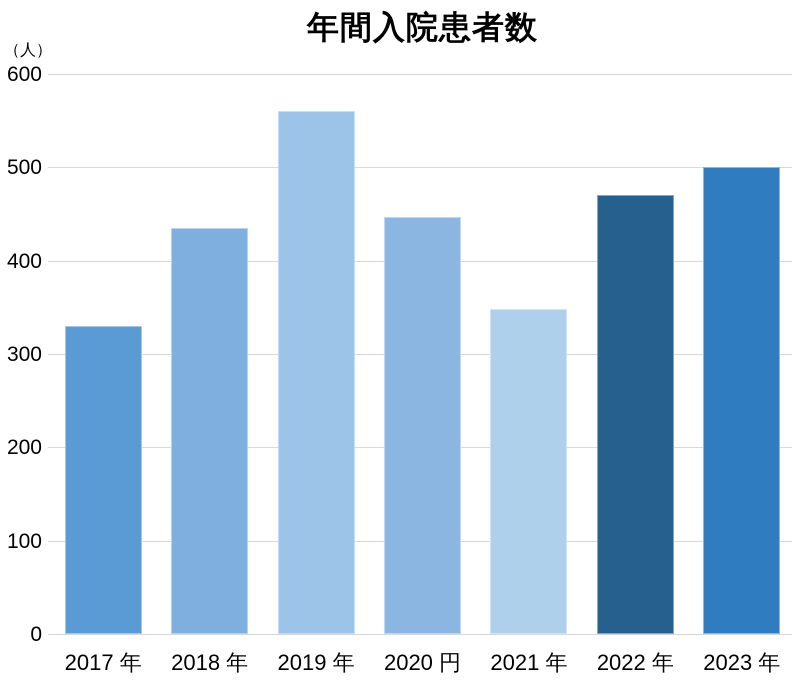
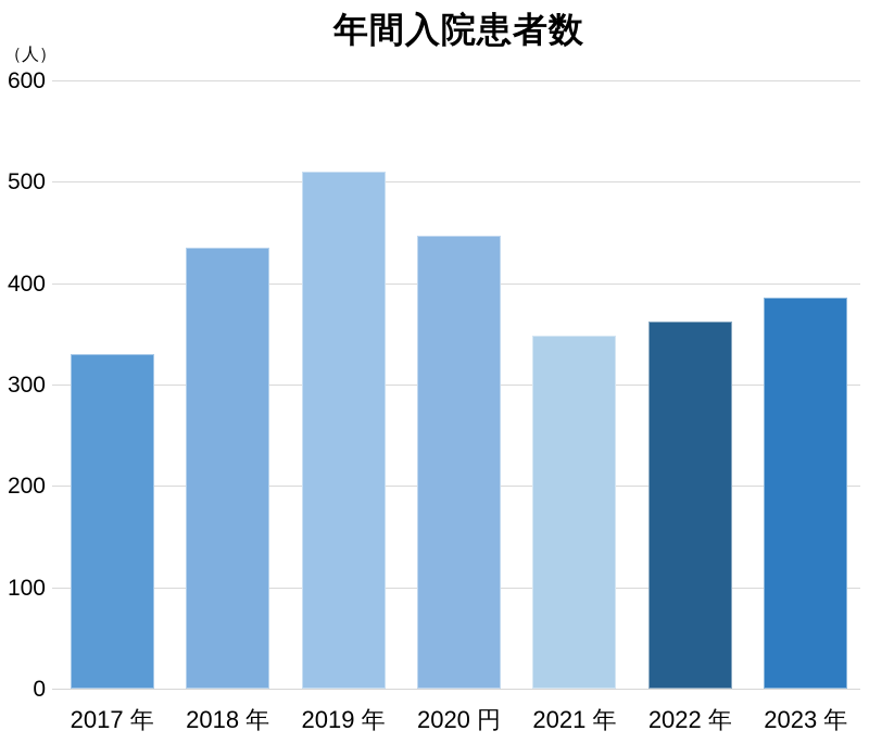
2019 年: 560 -> 510
2022 年: 470 -> 360
2023 年: 500 -> 390
